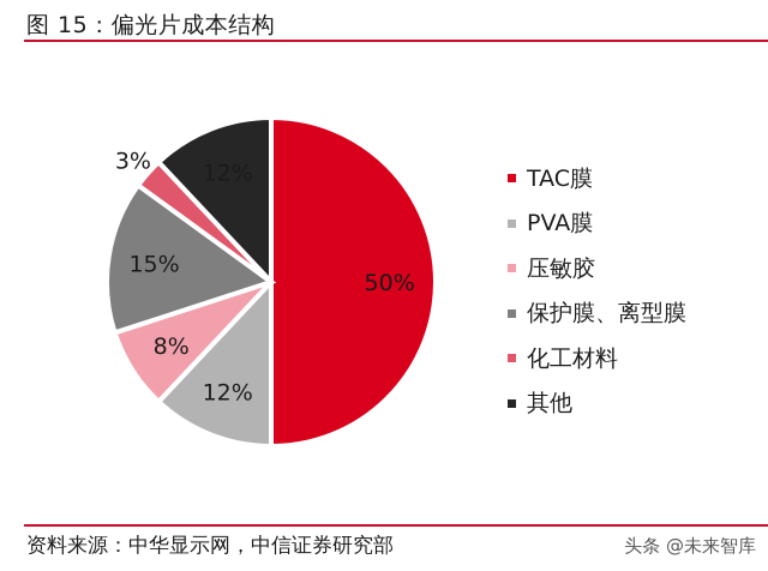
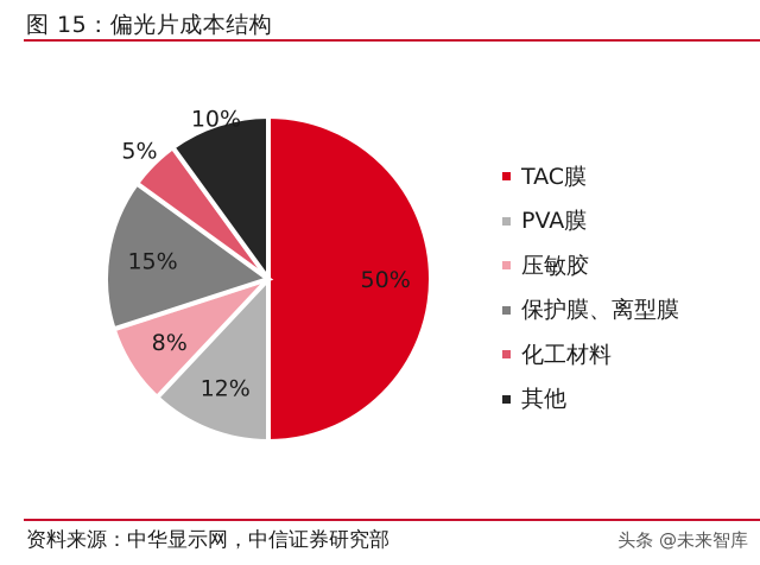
化工材料: 3% -> 5%
其他: 12% -> 10%
